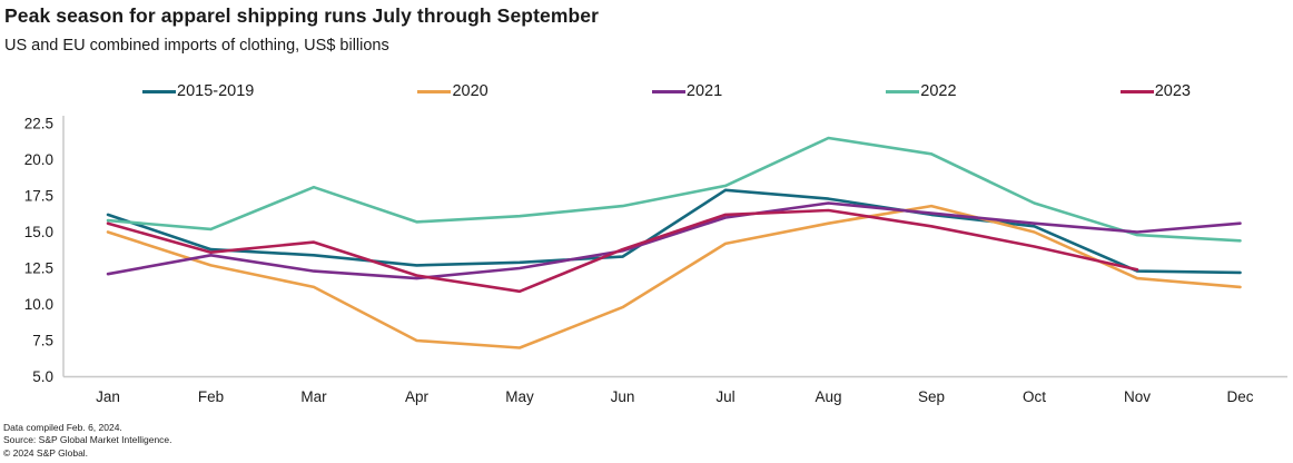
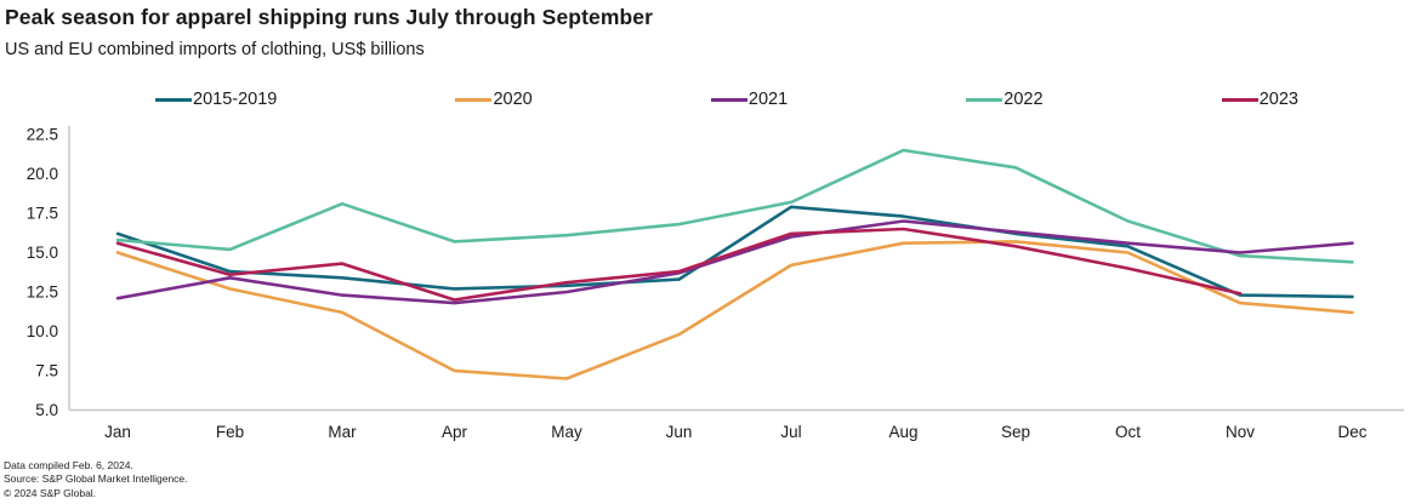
2023/May: 10.9 -> 13.1
2020/Sep: 16.8 -> 15.7
